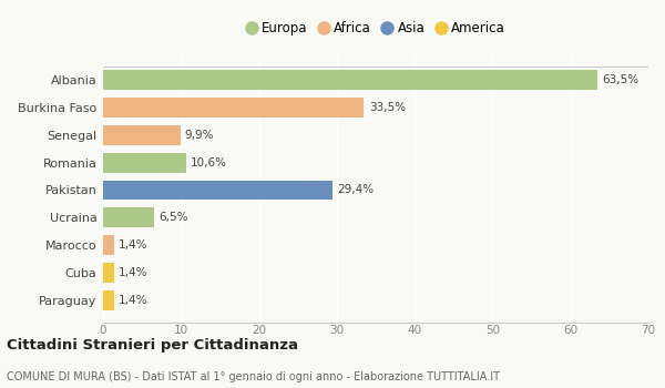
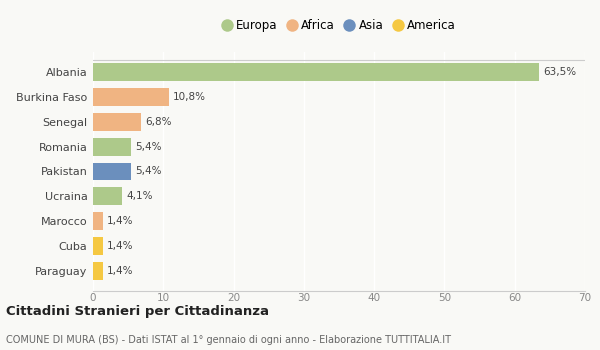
Burkina Faso: 33,5% -> 10,8%
Senegal: 9,9% -> 6,8%
Romania: 10,6% -> 5,4%
Pakistan: 29,4% -> 5,4%
Ucraina: 6,5% -> 4,1%
